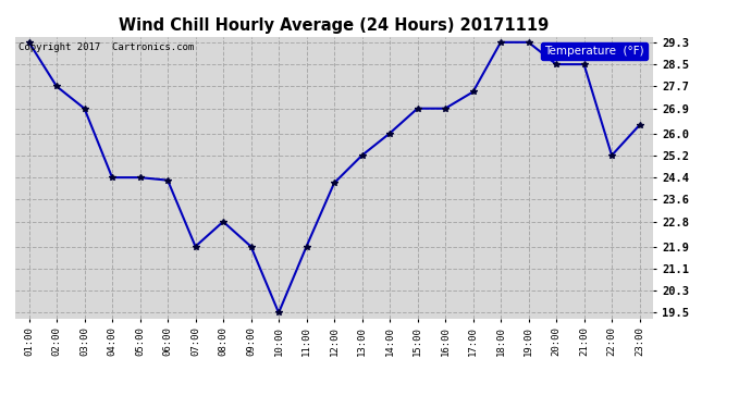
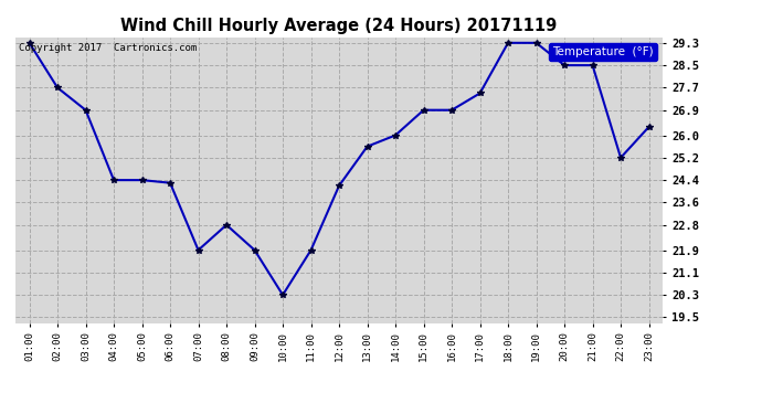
10:00: 19.5 -> 20.3
13:00: 25.2 -> 25.6
